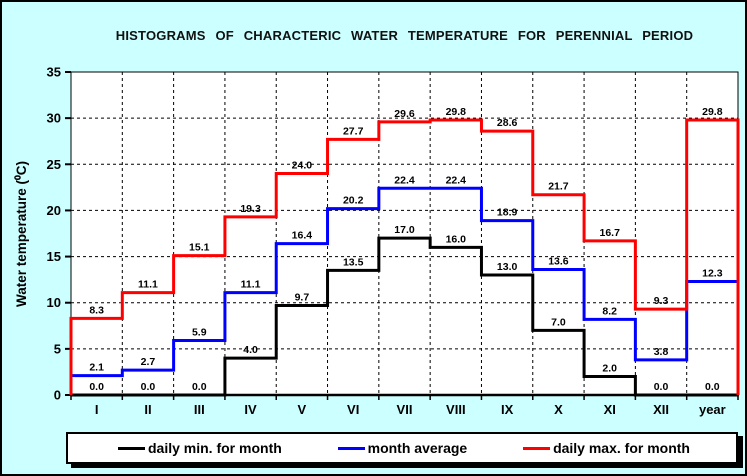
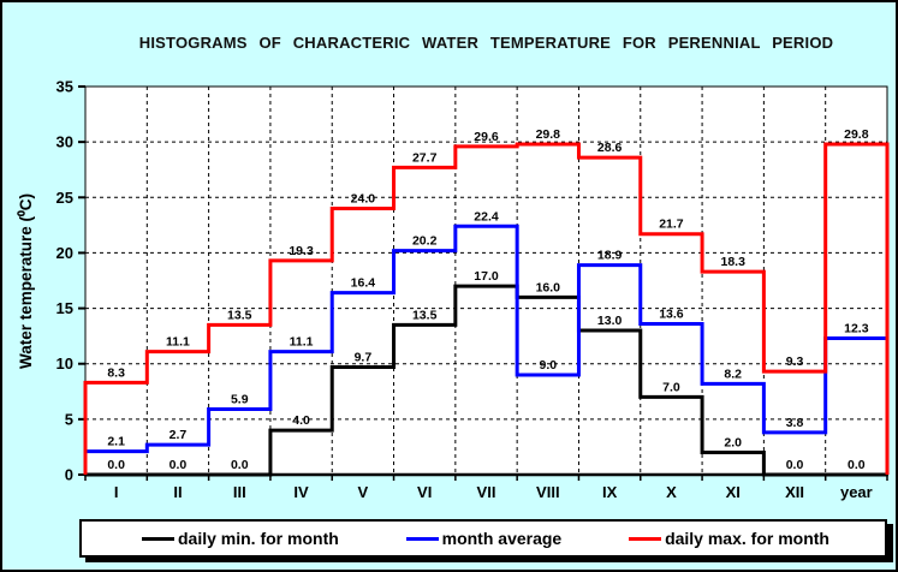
daily max. for month/III: 15.1 -> 13.5
month average/VIII: 22.4 -> 9.0
daily max. for month/XI: 16.7 -> 18.3
